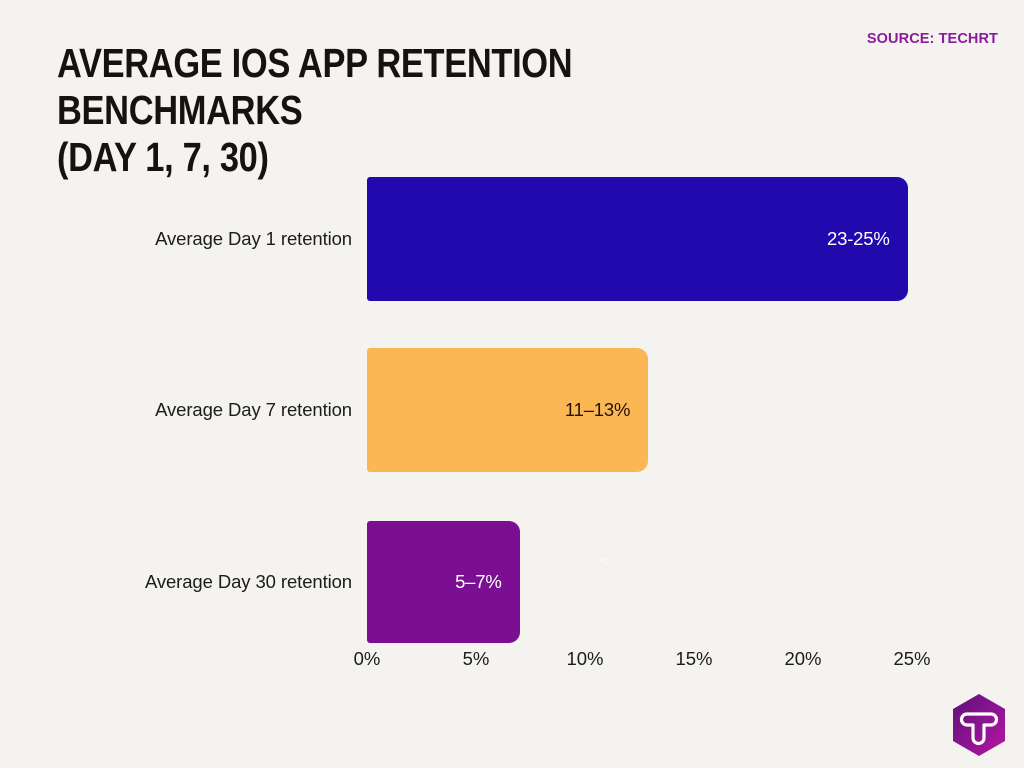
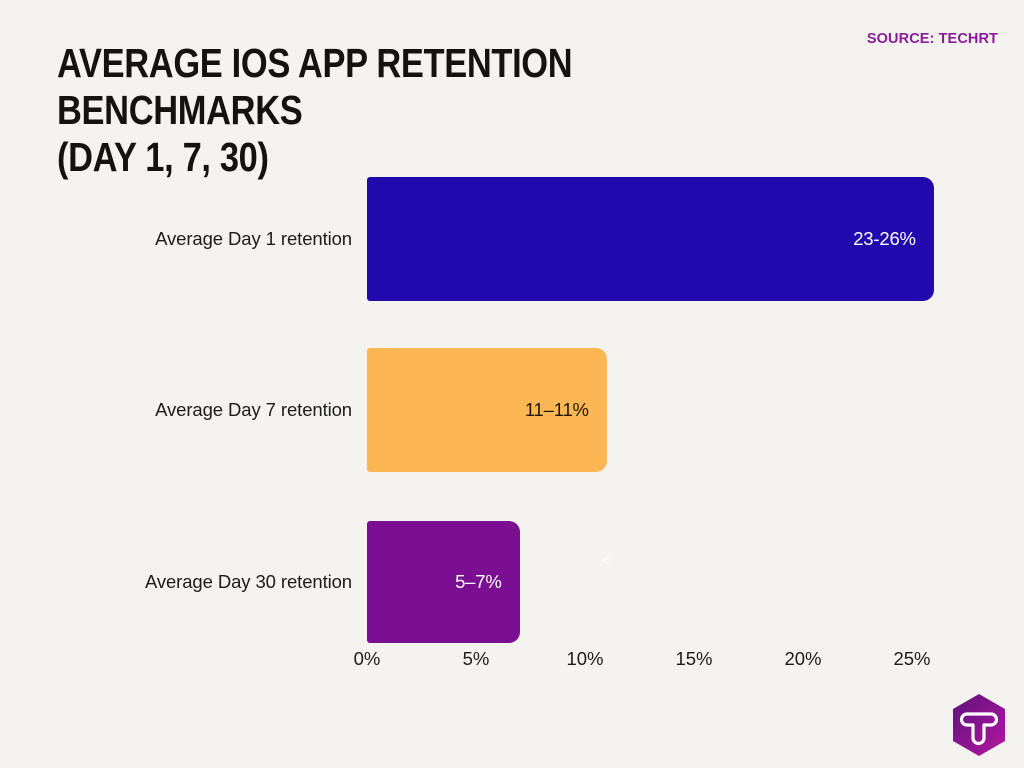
Average Day 1 retention: 25 -> 26
Average Day 7 retention: 13 -> 11
